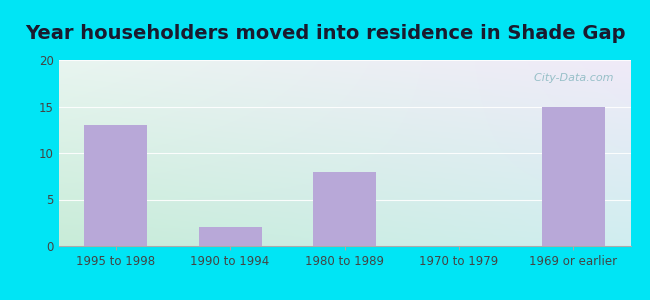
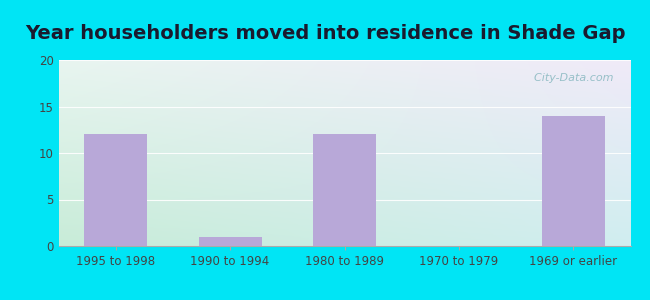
1995 to 1998: 13 -> 12
1990 to 1994: 2 -> 1
1980 to 1989: 8 -> 12
1969 or earlier: 15 -> 14
